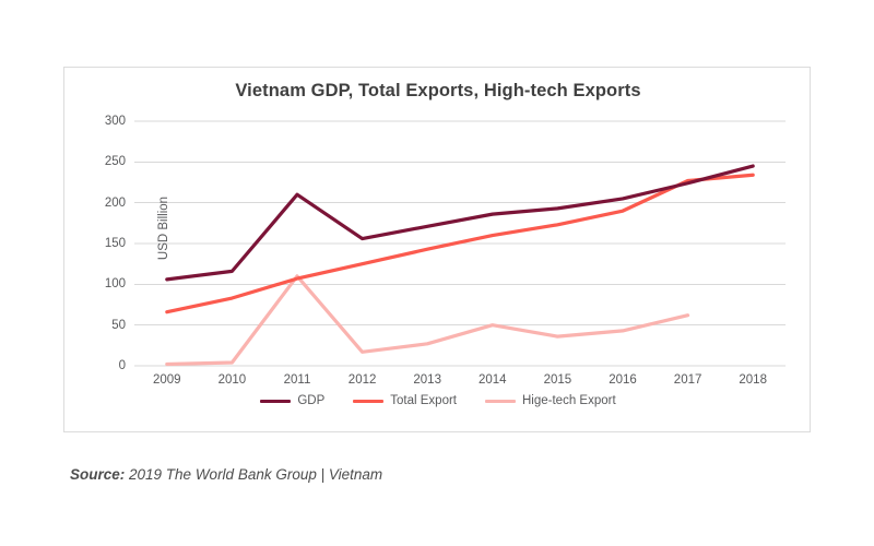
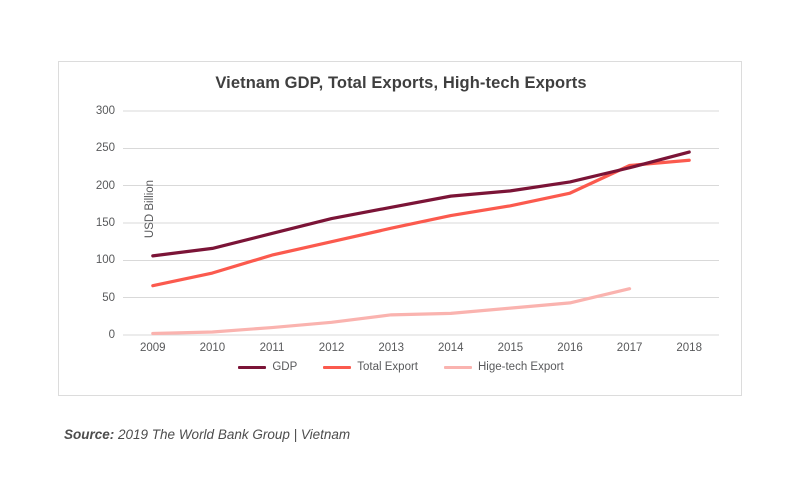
GDP/2011: 210 -> 140
Hige-tech Export/2011: 110 -> 10
Hige-tech Export/2014: 50 -> 30
